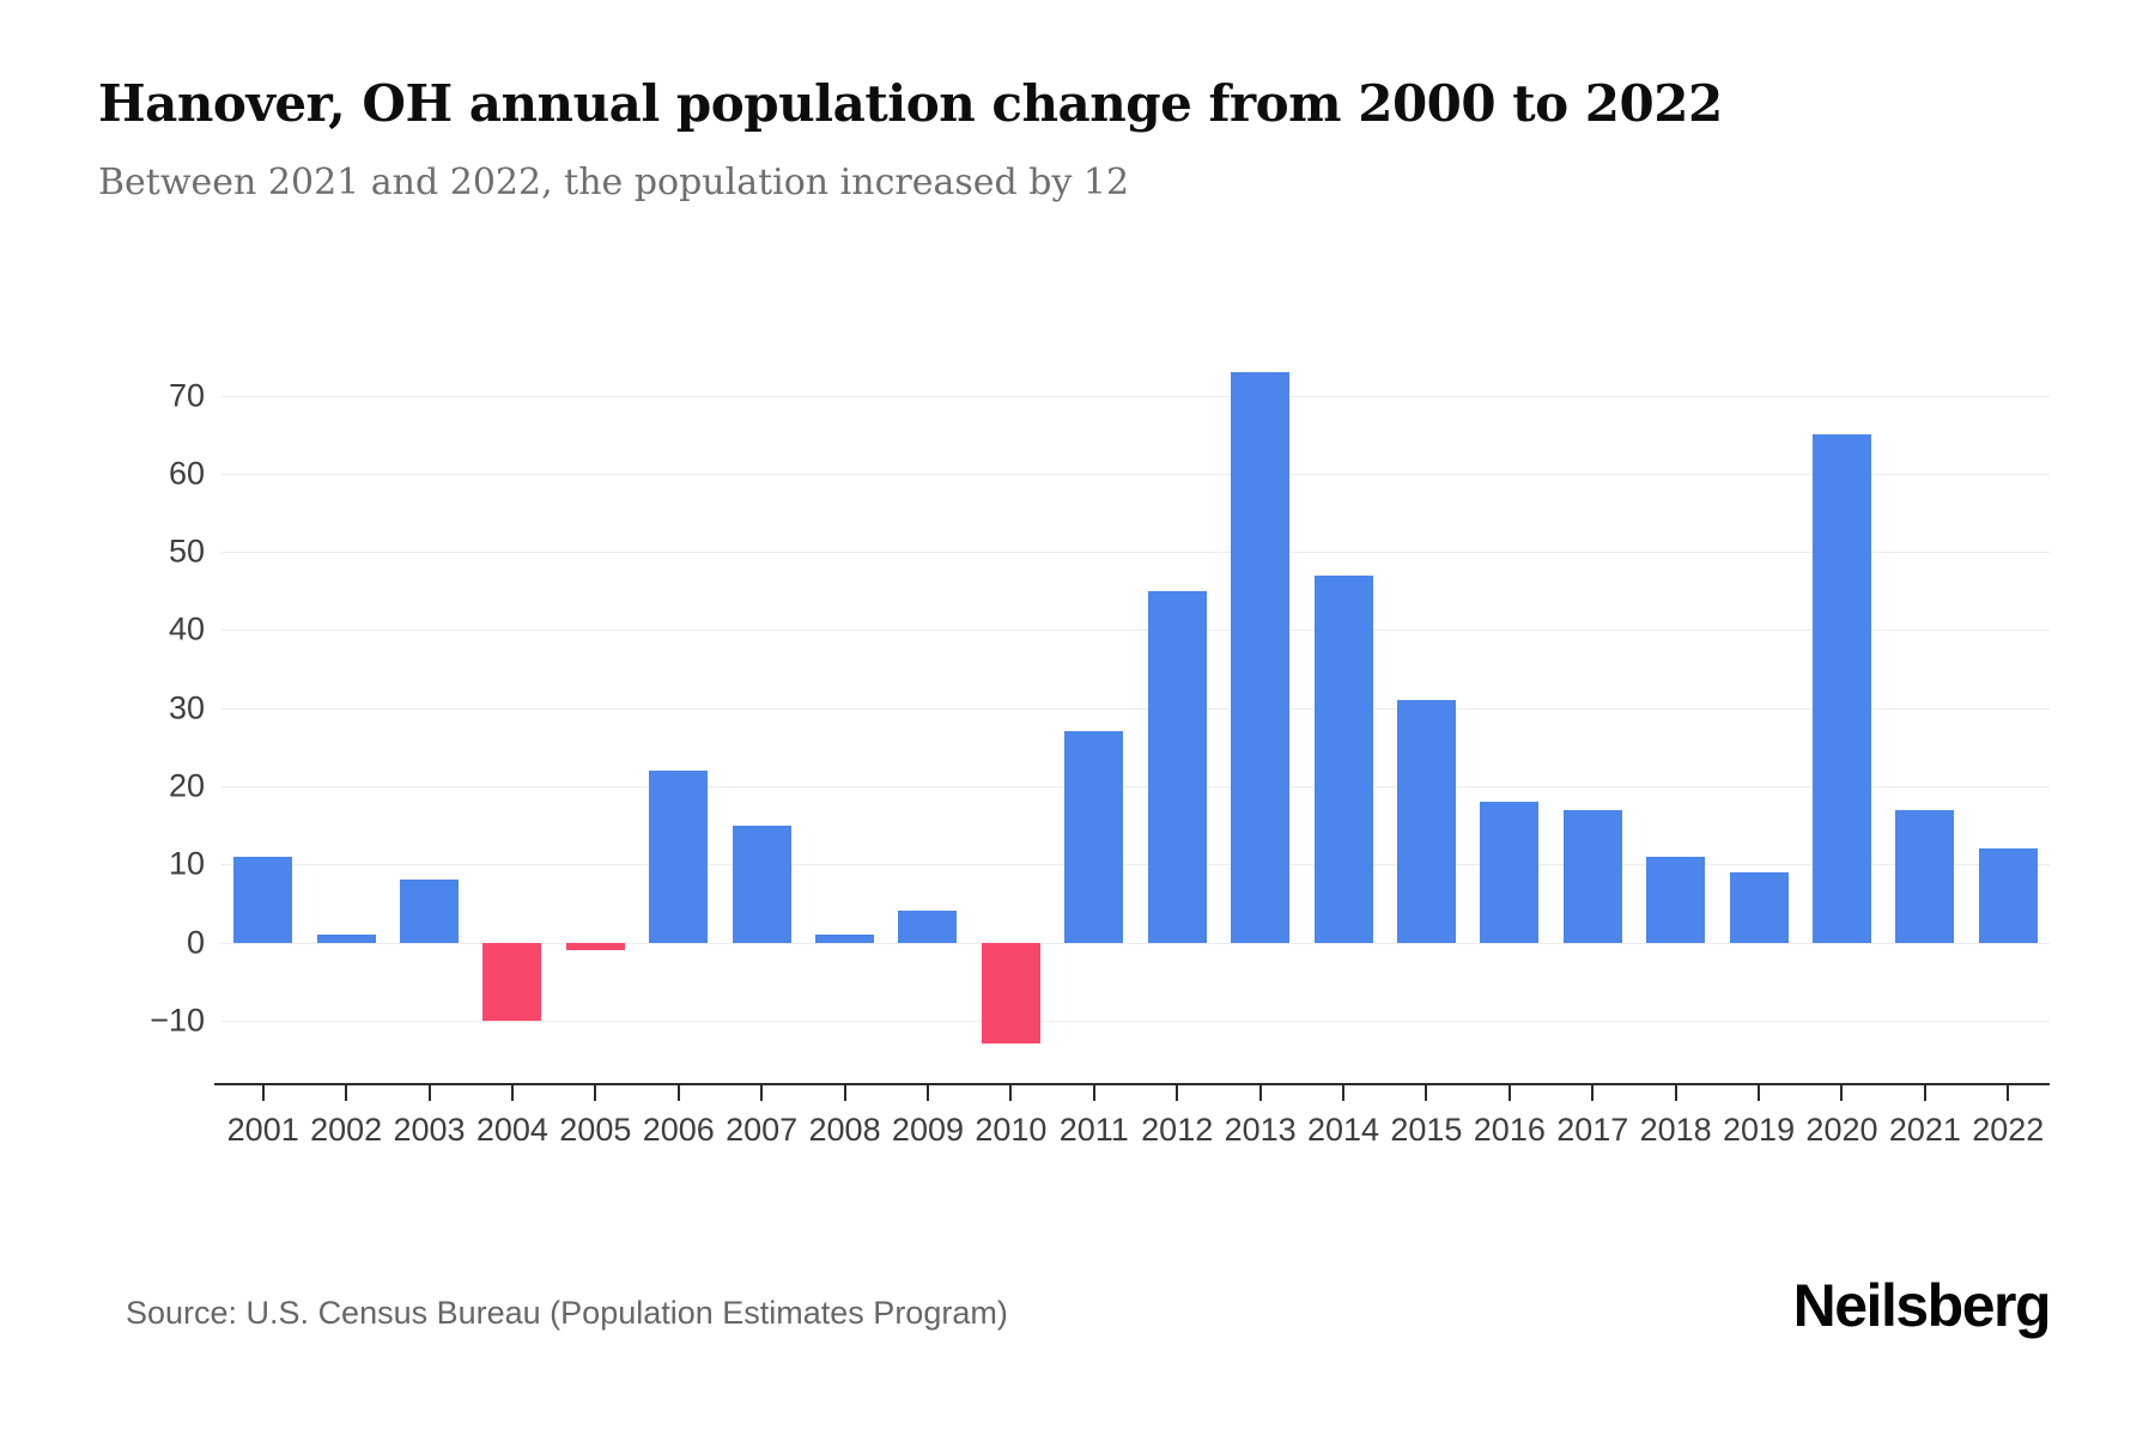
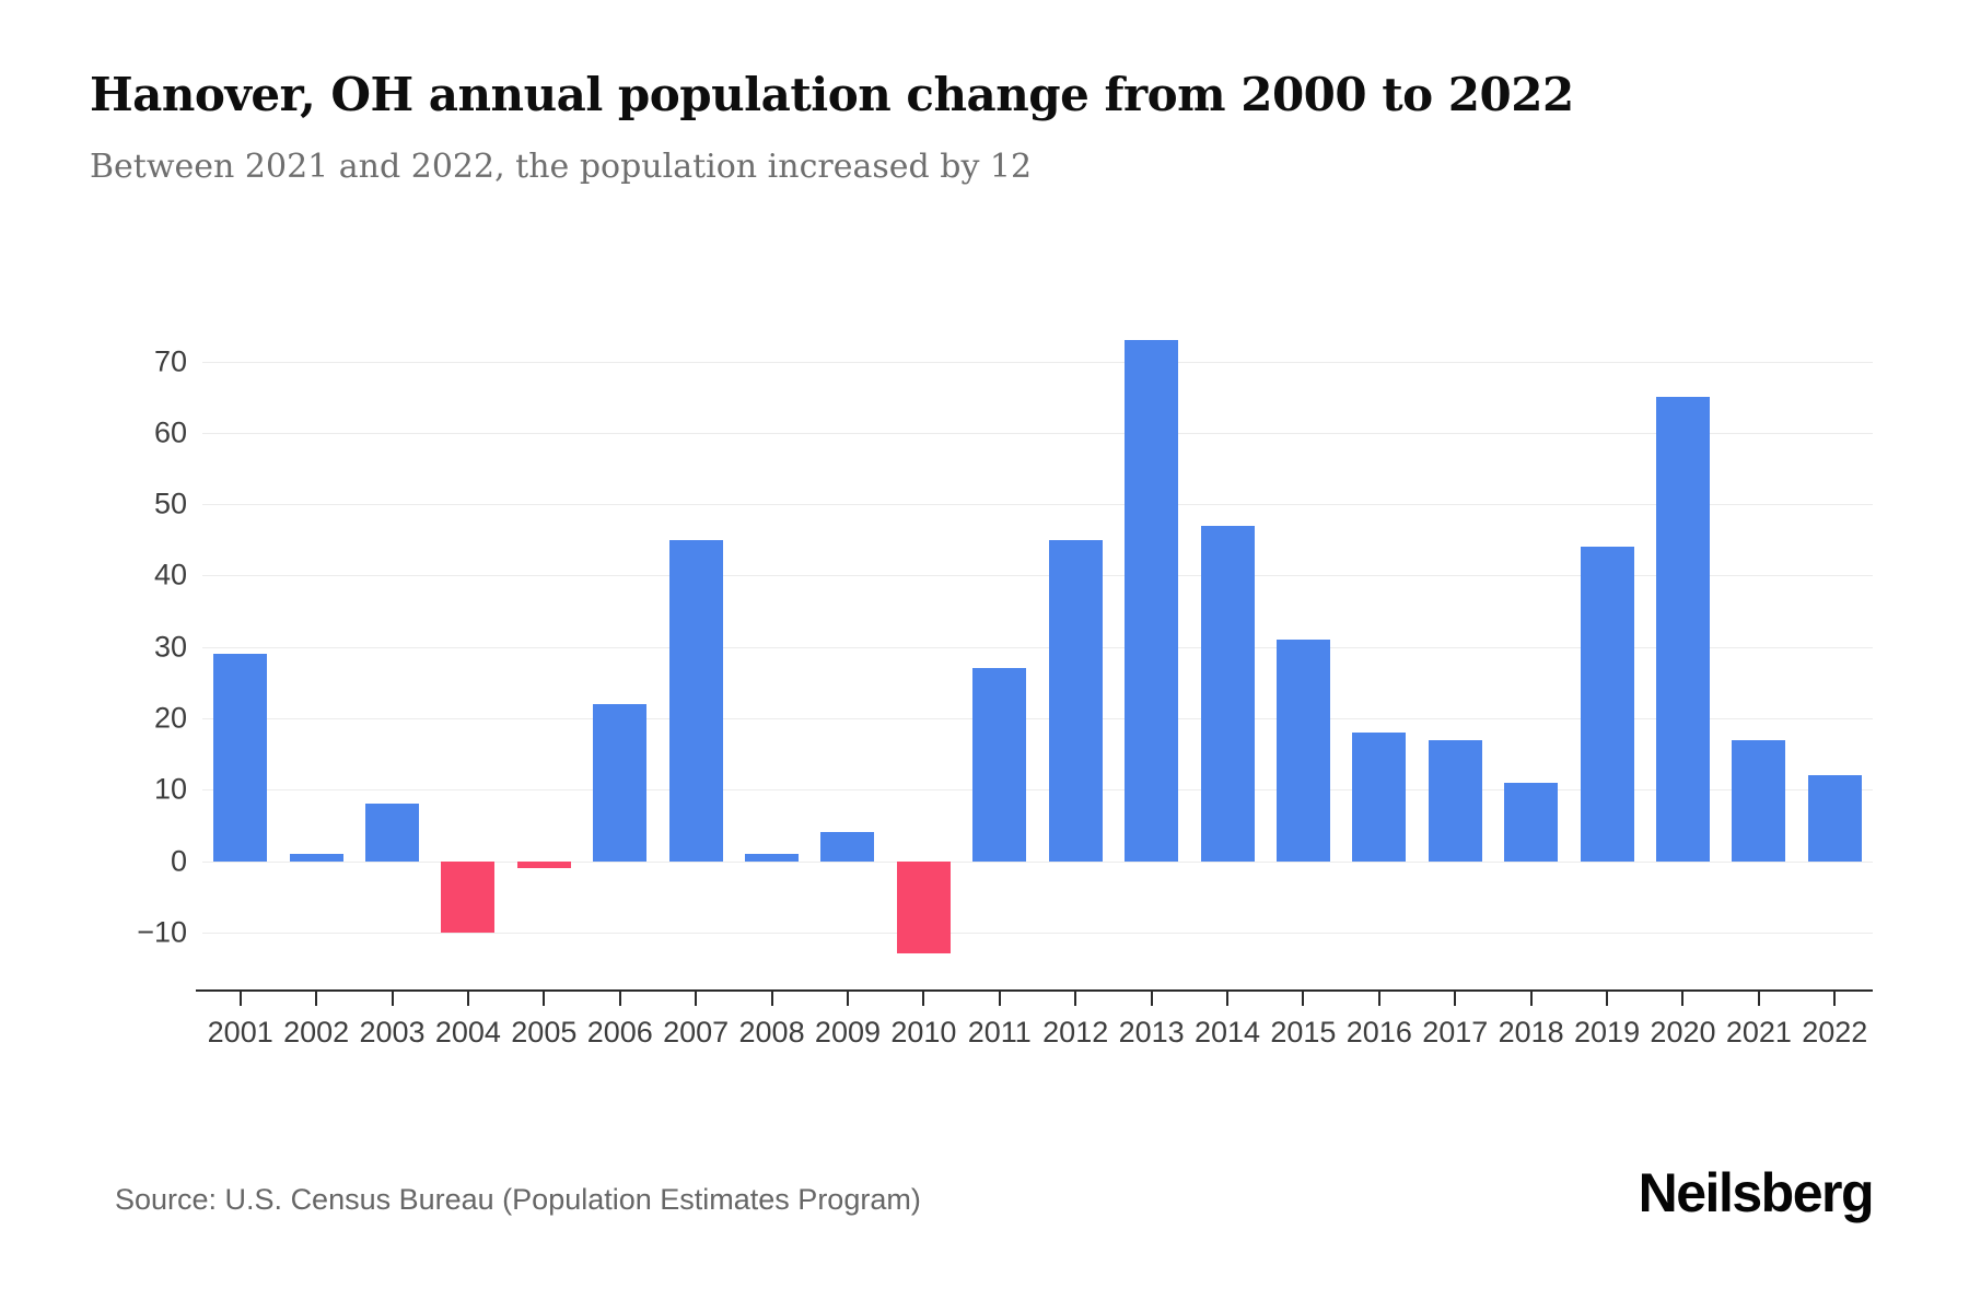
2001: 11 -> 29
2007: 15 -> 45
2019: 9 -> 44
